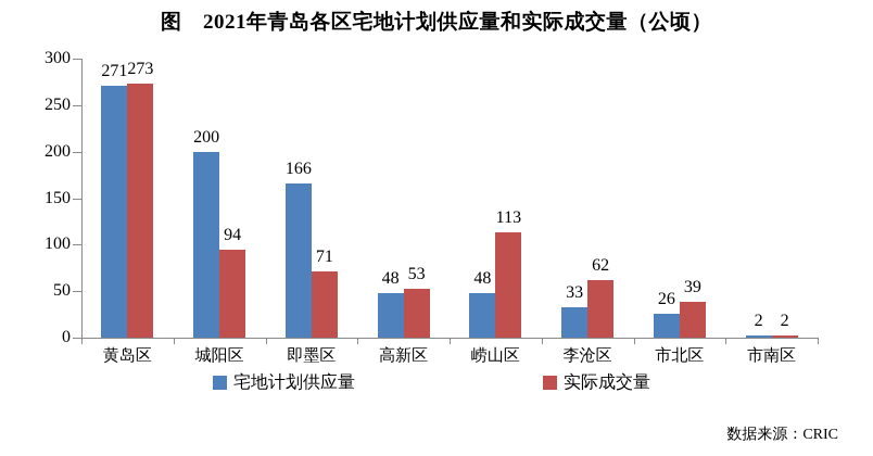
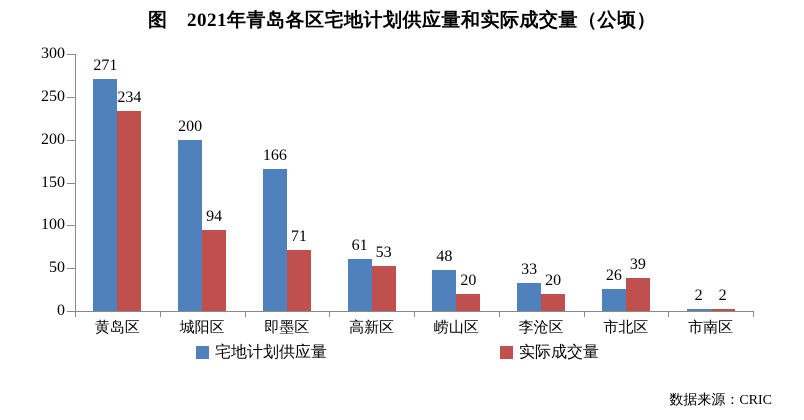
实际成交量/黄岛区: 273 -> 234
宅地计划供应量/高新区: 48 -> 61
实际成交量/崂山区: 113 -> 20
实际成交量/李沧区: 62 -> 20
